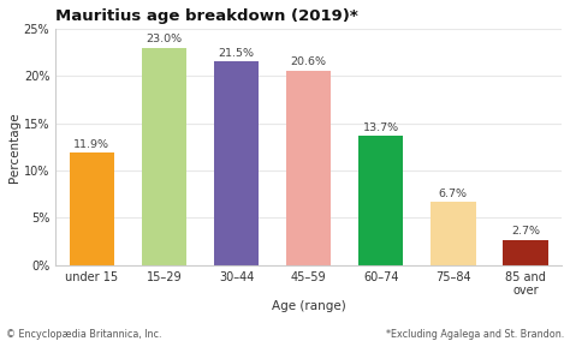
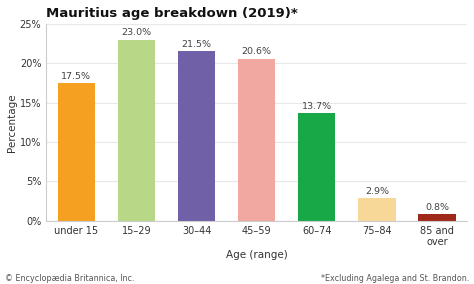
under 15: 11.9% -> 17.5%
75–84: 6.7% -> 2.9%
85 and over: 2.7% -> 0.8%
